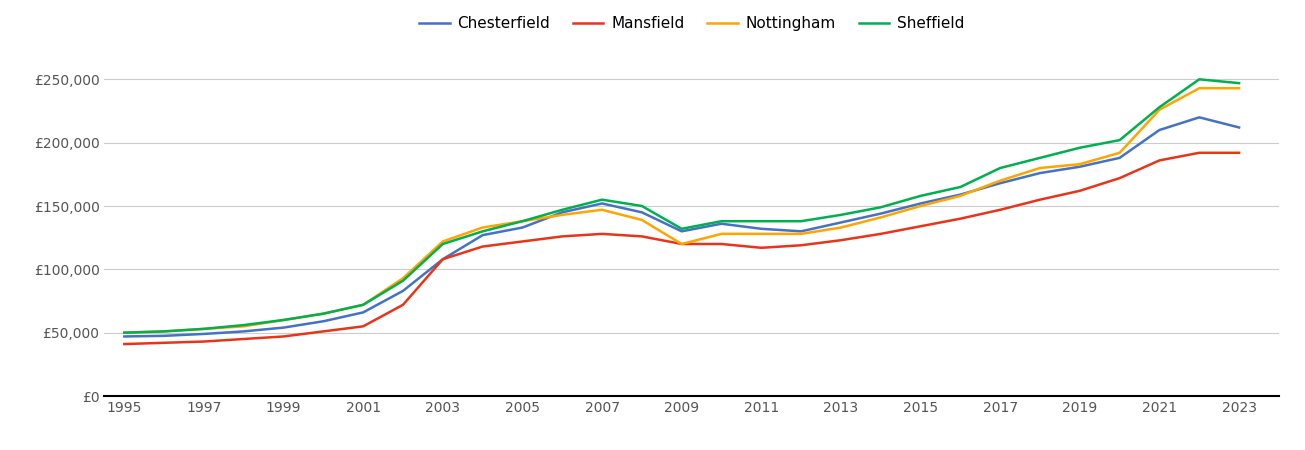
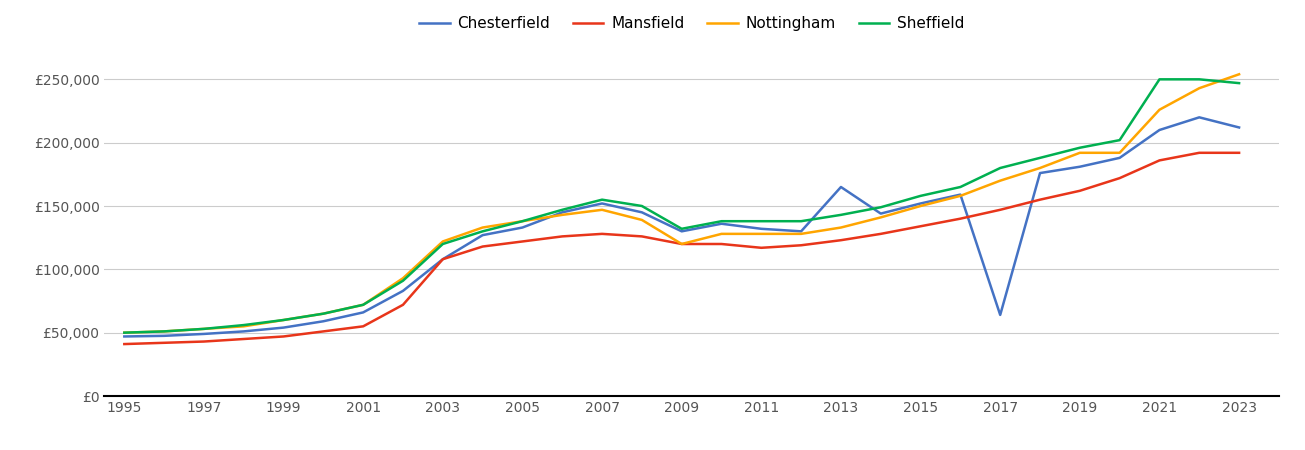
Chesterfield/2013: £137,000 -> £165,000
Chesterfield/2017: £168,000 -> £64,000
Nottingham/2019: £183,000 -> £192,000
Sheffield/2021: £228,000 -> £250,000
Nottingham/2023: £243,000 -> £254,000
